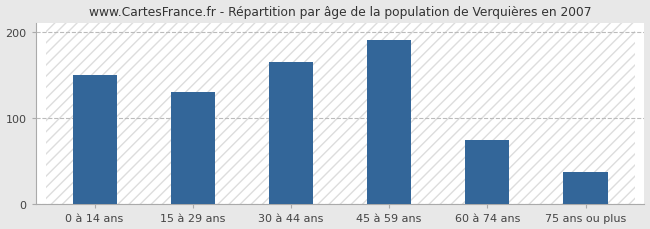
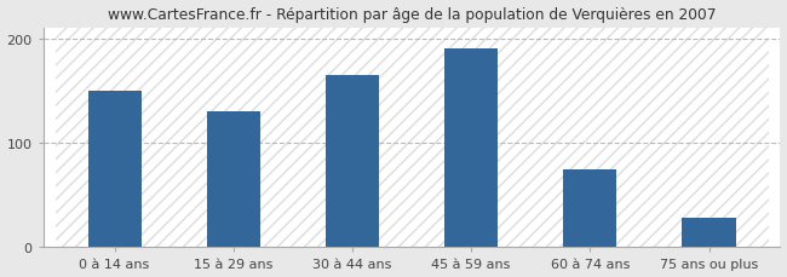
75 ans ou plus: 37 -> 28
